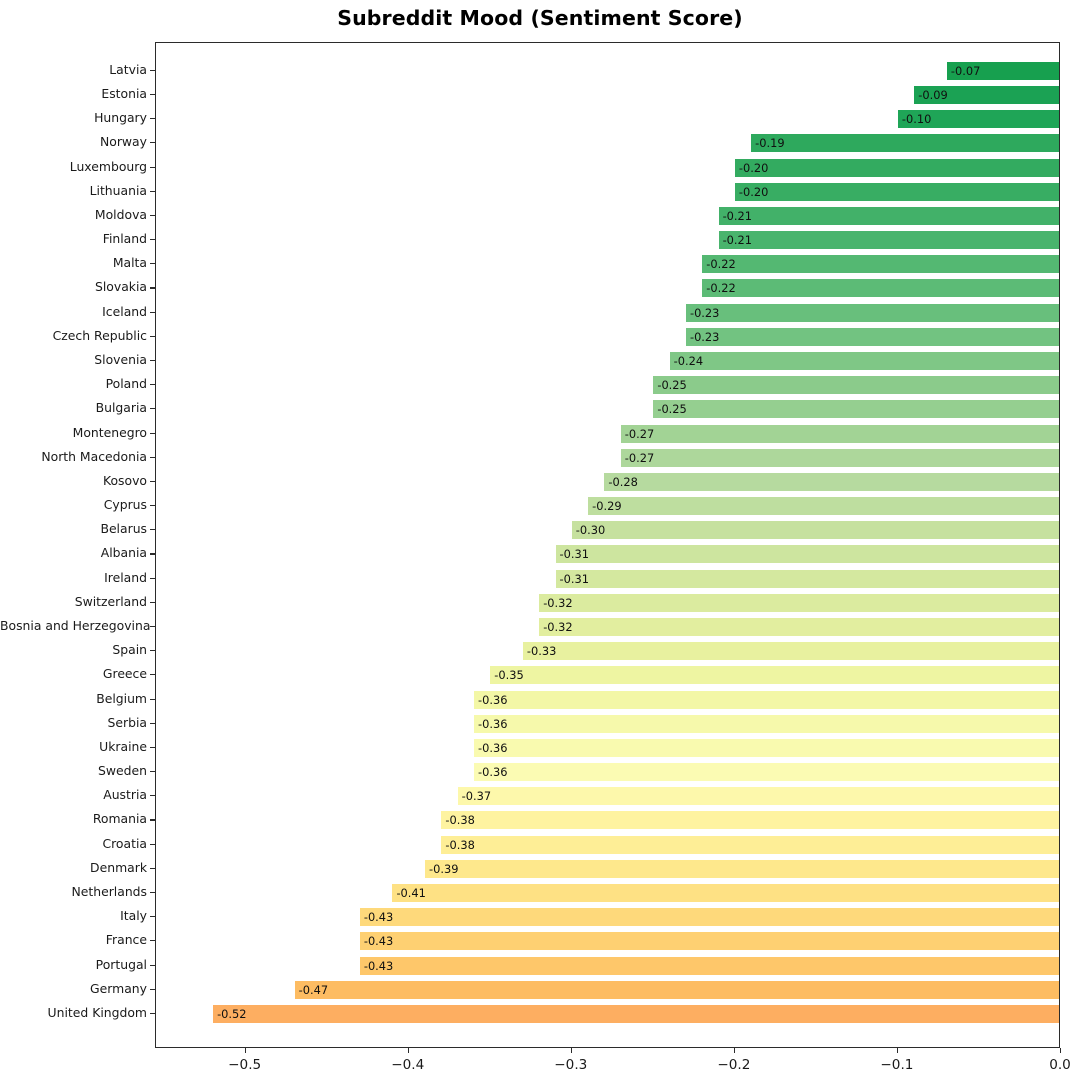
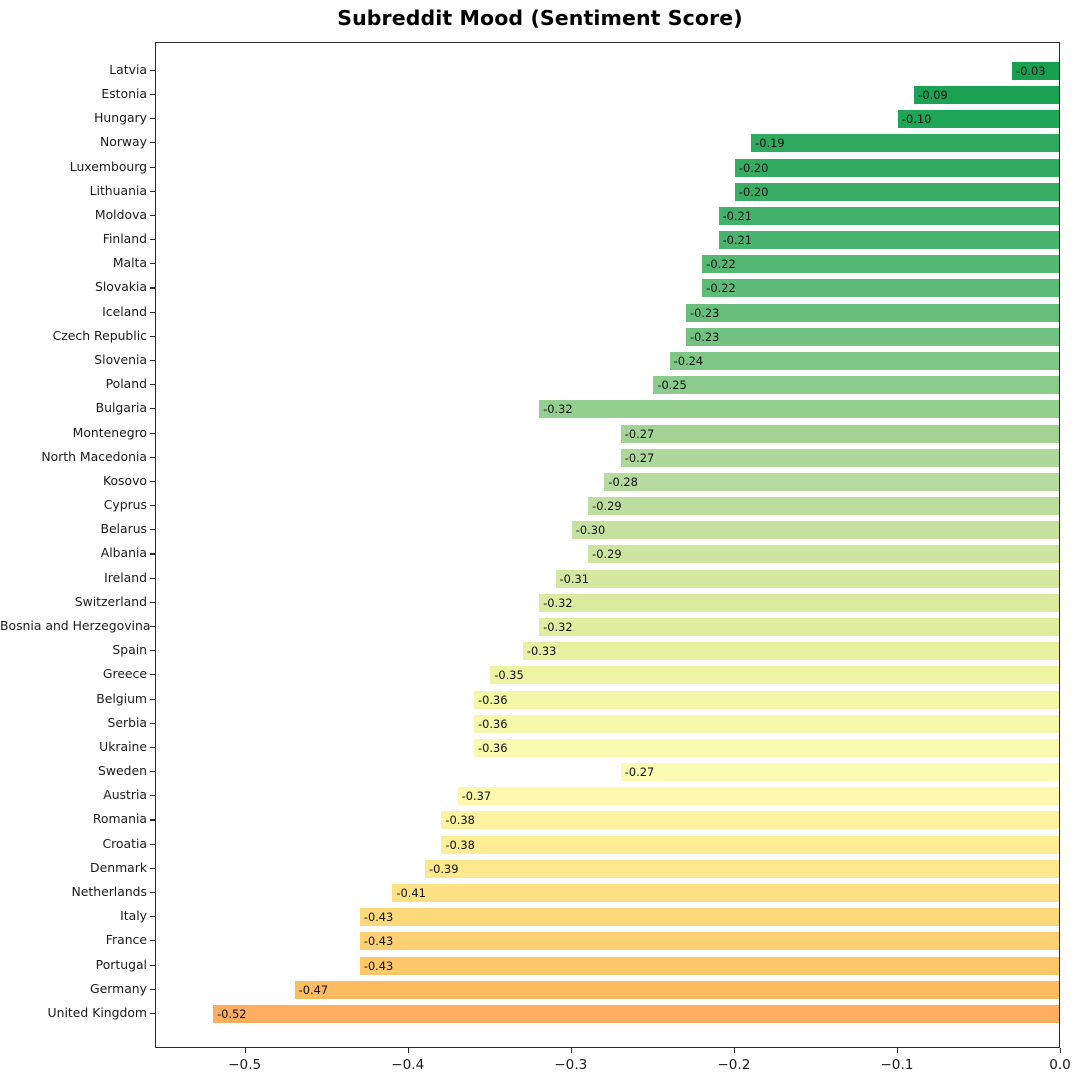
Latvia: -0.07 -> -0.03
Bulgaria: -0.25 -> -0.32
Albania: -0.31 -> -0.29
Sweden: -0.36 -> -0.27
